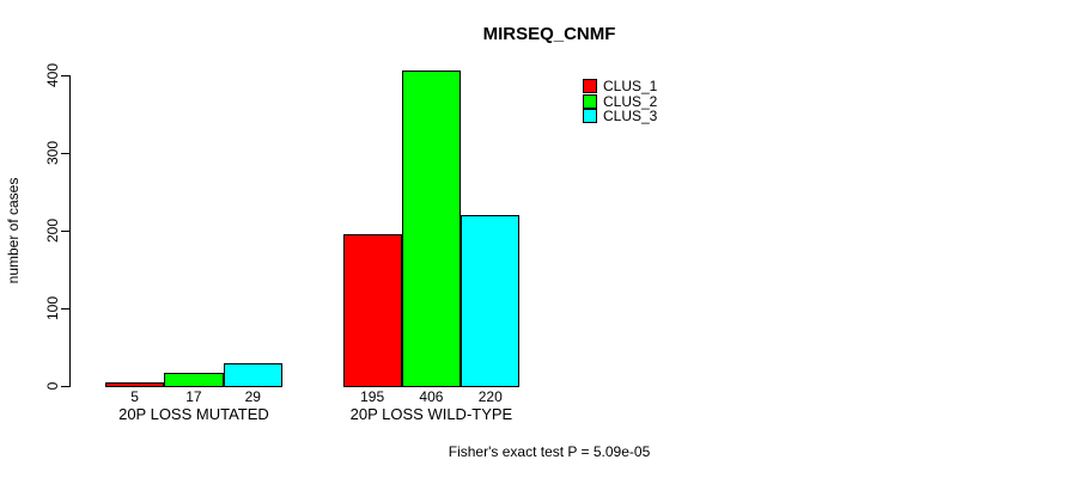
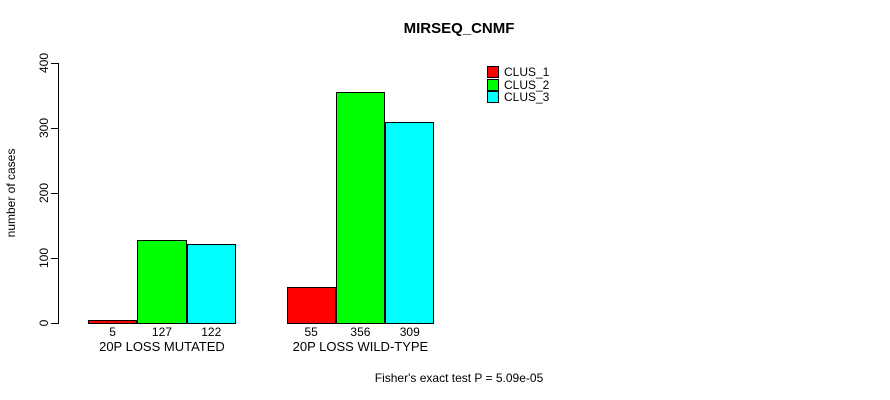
CLUS_2/20P LOSS MUTATED: 17 -> 127
CLUS_3/20P LOSS MUTATED: 29 -> 122
CLUS_1/20P LOSS WILD-TYPE: 195 -> 55
CLUS_2/20P LOSS WILD-TYPE: 406 -> 356
CLUS_3/20P LOSS WILD-TYPE: 220 -> 309
